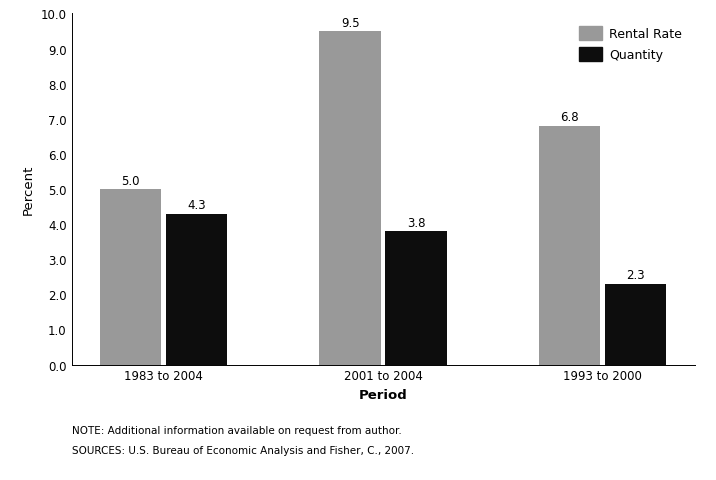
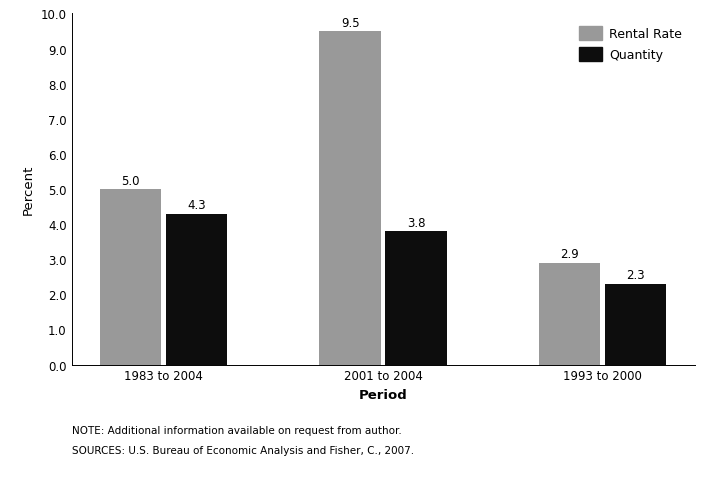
Rental Rate/1993 to 2000: 6.8 -> 2.9
